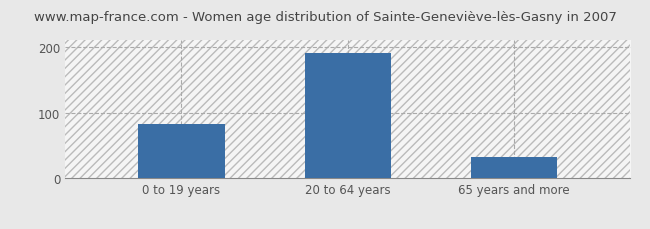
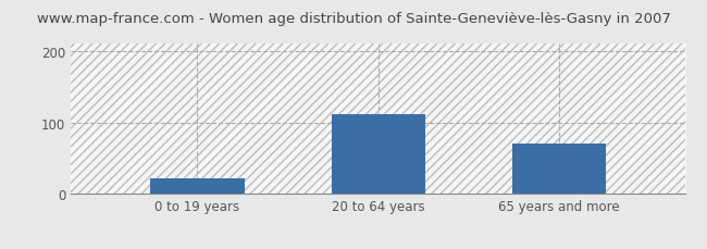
0 to 19 years: 83 -> 22
20 to 64 years: 191 -> 112
65 years and more: 33 -> 70
